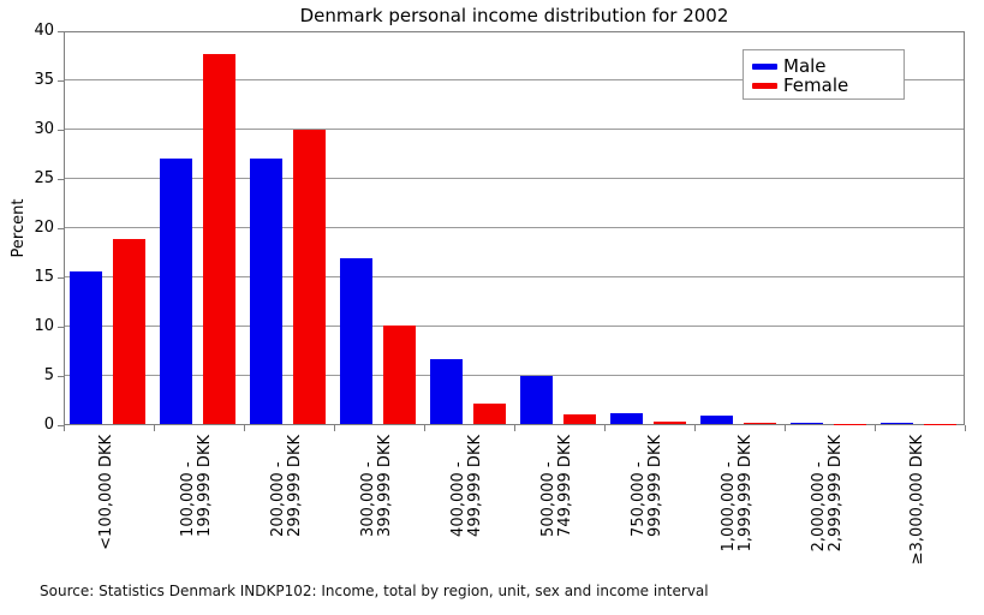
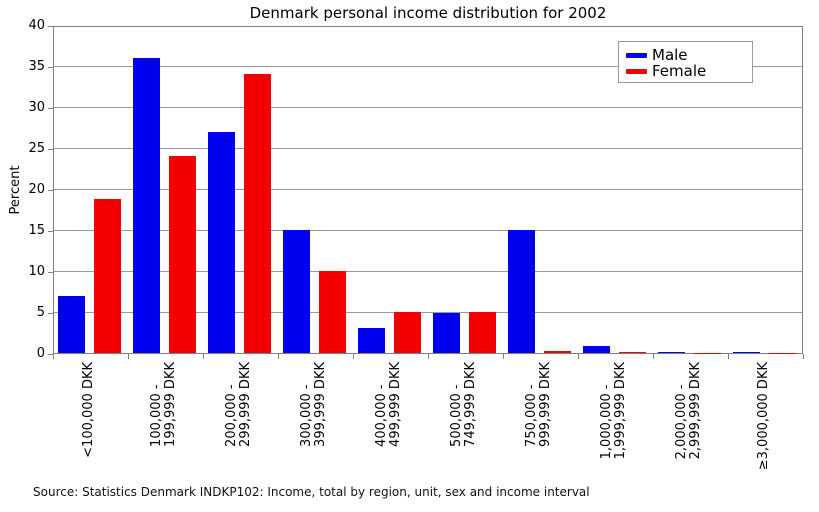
Male/<100,000 DKK: 16 -> 7
Male/100,000 - 199,999 DKK: 27 -> 36
Female/100,000 - 199,999 DKK: 38 -> 24
Female/200,000 - 299,999 DKK: 30 -> 34
Male/300,000 - 399,999 DKK: 17 -> 15
Male/400,000 - 499,999 DKK: 7 -> 3
Female/400,000 - 499,999 DKK: 2 -> 5
Female/500,000 - 749,999 DKK: 1 -> 5
Male/750,000 - 999,999 DKK: 1 -> 15
